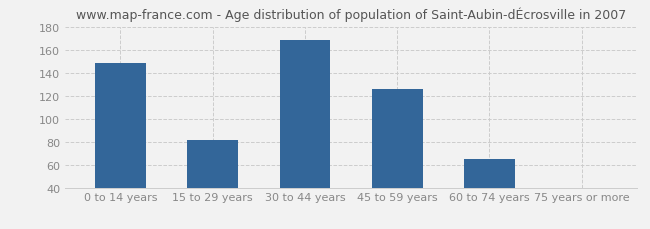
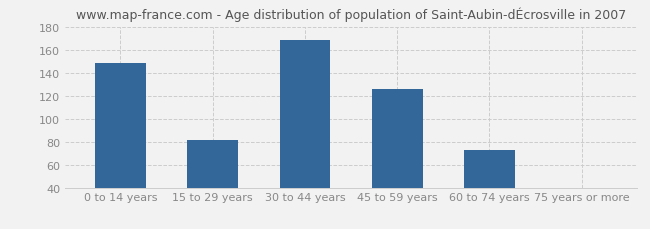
60 to 74 years: 65 -> 73
